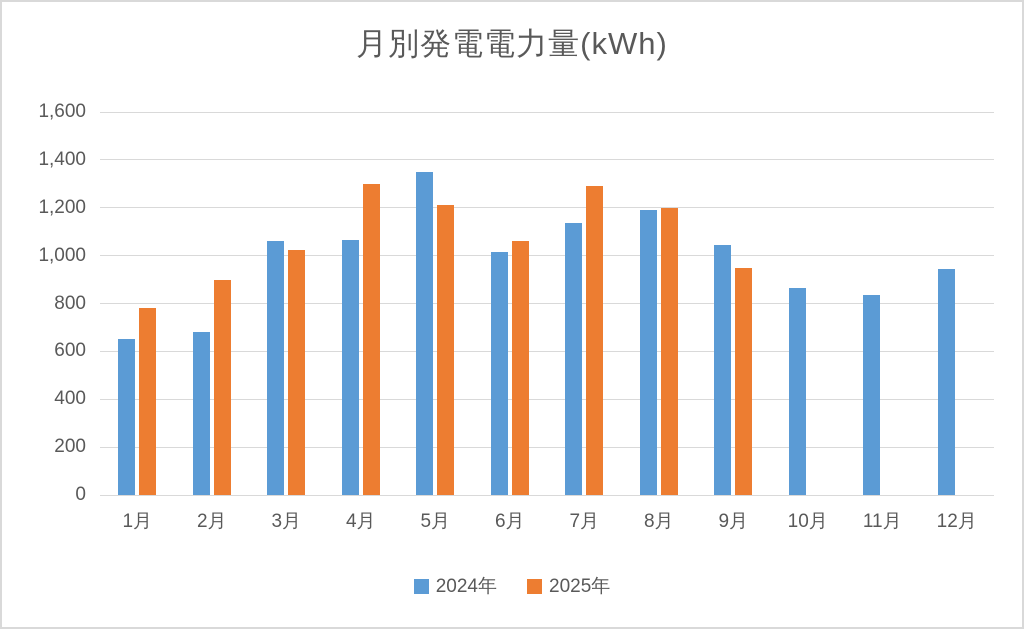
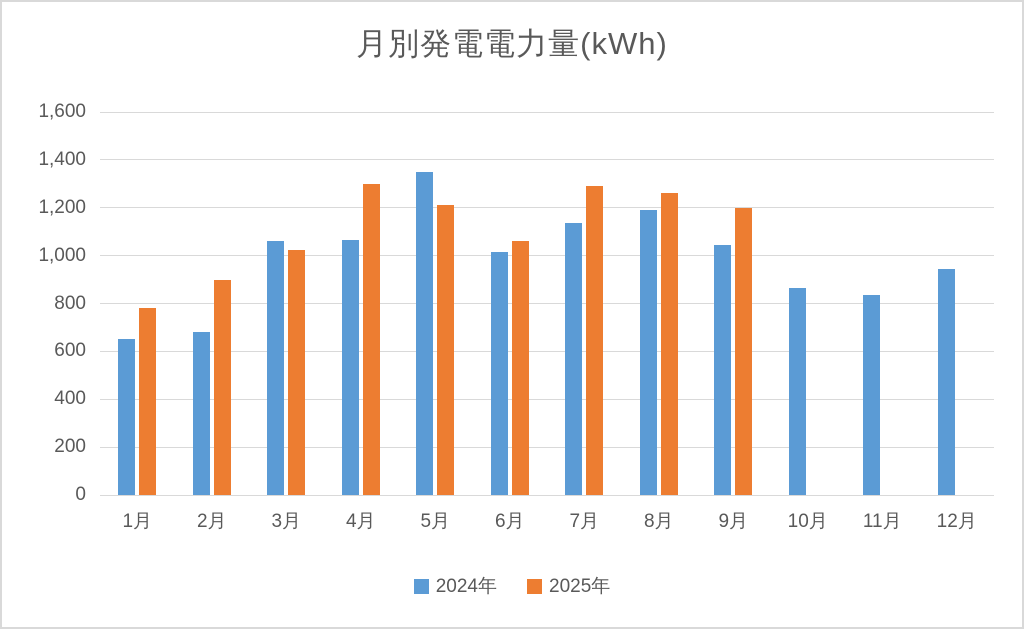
2025年/8月: 1200 -> 1260
2025年/9月: 950 -> 1200
